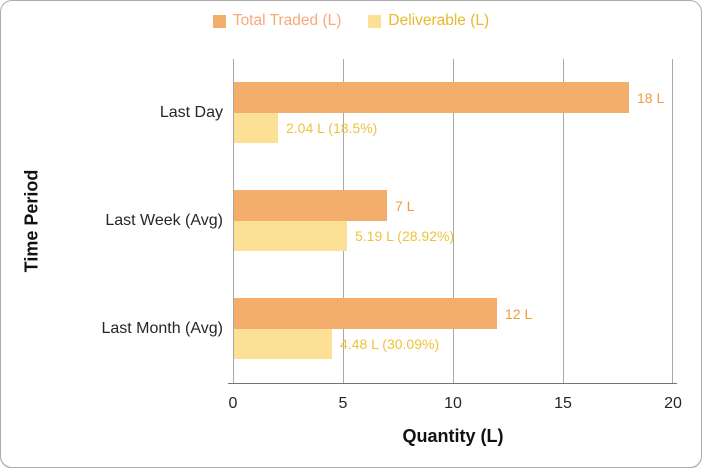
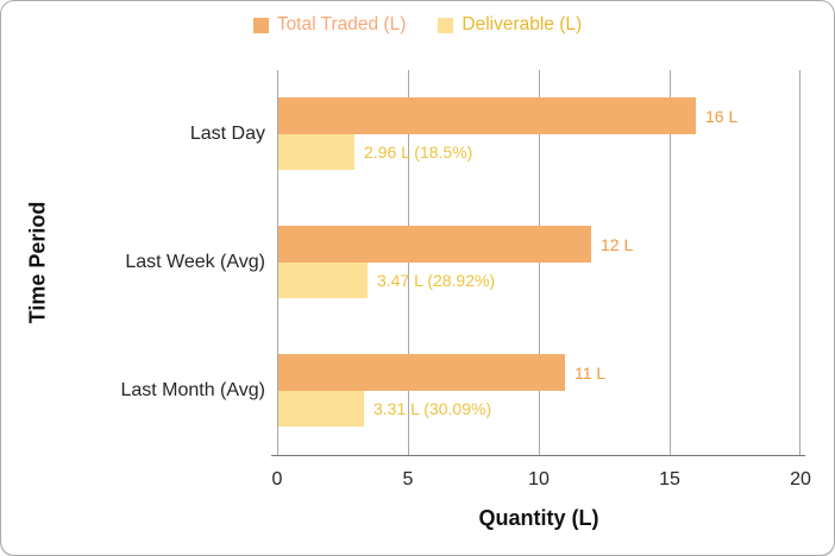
Total Traded (L)/Last Day: 18 -> 16
Deliverable (L)/Last Day: 2.04 -> 2.96
Total Traded (L)/Last Week (Avg): 7 -> 12
Deliverable (L)/Last Week (Avg): 5.19 -> 3.47
Total Traded (L)/Last Month (Avg): 12 -> 11
Deliverable (L)/Last Month (Avg): 4.48 -> 3.31
